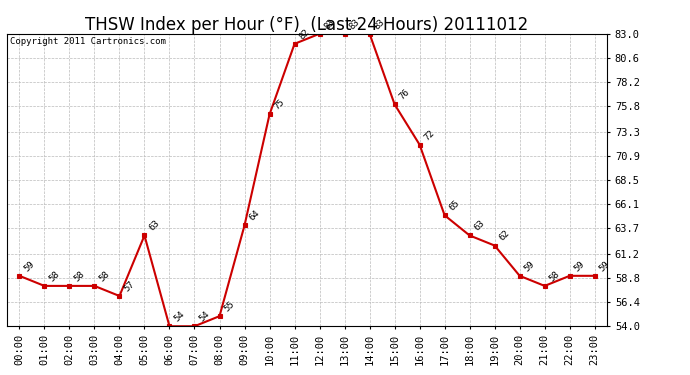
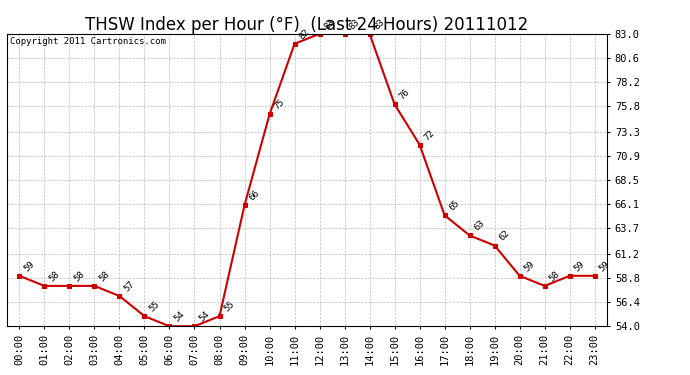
05:00: 63 -> 55
09:00: 64 -> 66
